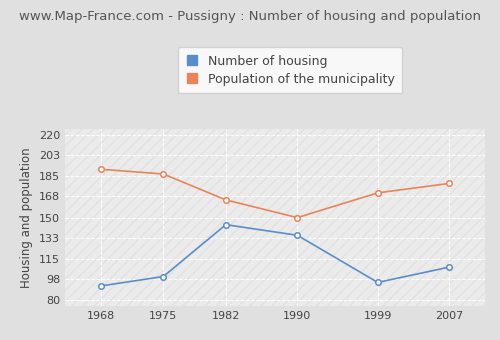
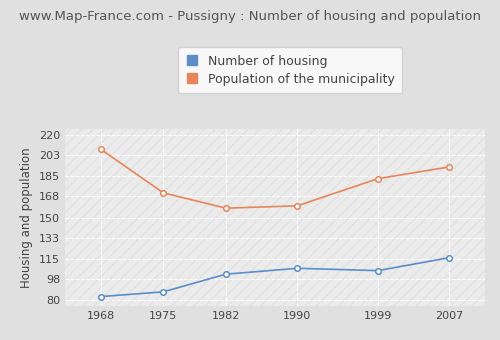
Number of housing/1968: 92 -> 83
Population of the municipality/1968: 191 -> 208
Number of housing/1975: 100 -> 87
Population of the municipality/1975: 187 -> 171
Number of housing/1982: 144 -> 102
Population of the municipality/1982: 165 -> 158
Number of housing/1990: 135 -> 107
Population of the municipality/1990: 150 -> 160
Number of housing/1999: 95 -> 105
Population of the municipality/1999: 171 -> 183
Number of housing/2007: 108 -> 116
Population of the municipality/2007: 179 -> 193
